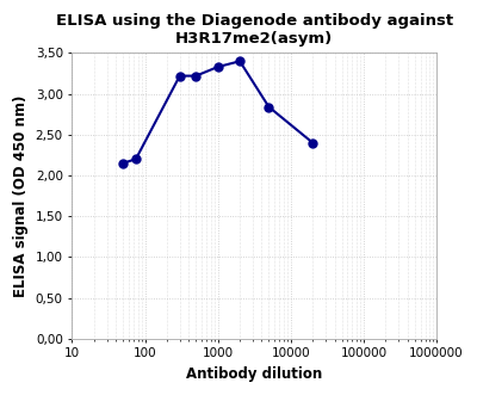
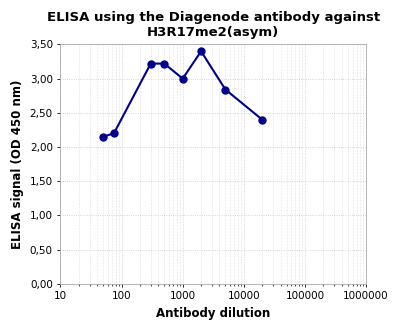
1000: 3,33 -> 3,00
